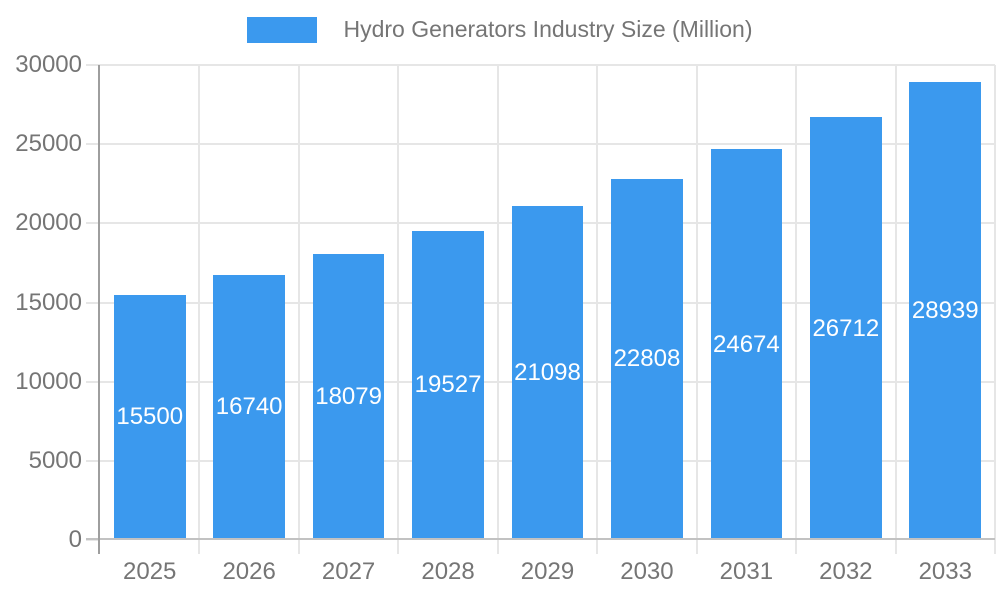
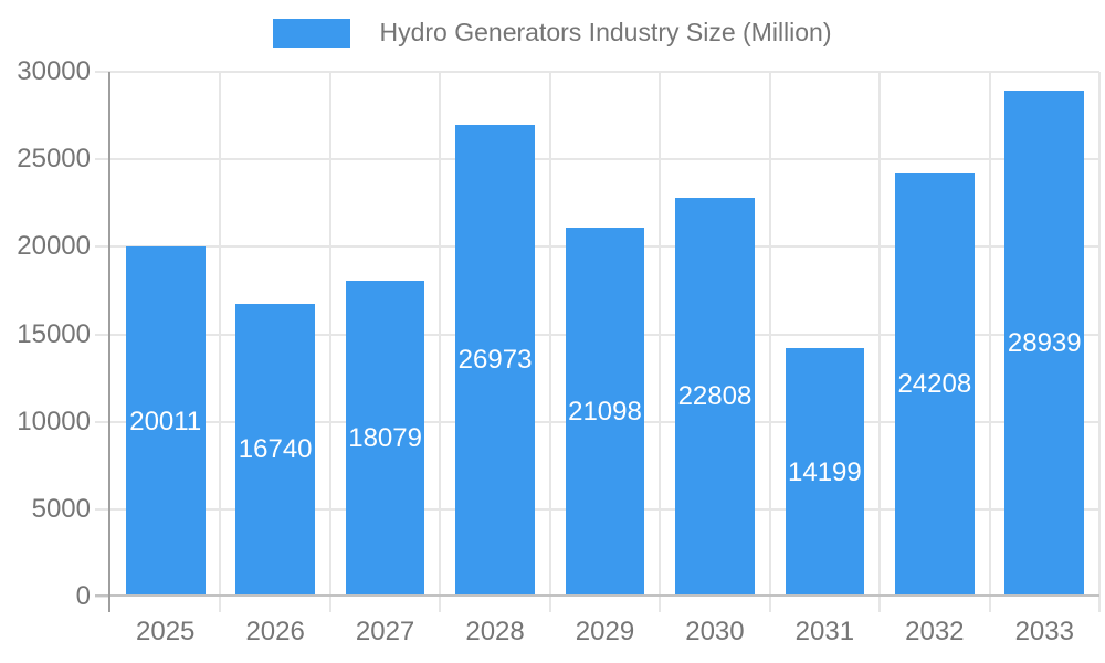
2025: 15500 -> 20011
2028: 19527 -> 26973
2031: 24674 -> 14199
2032: 26712 -> 24208
